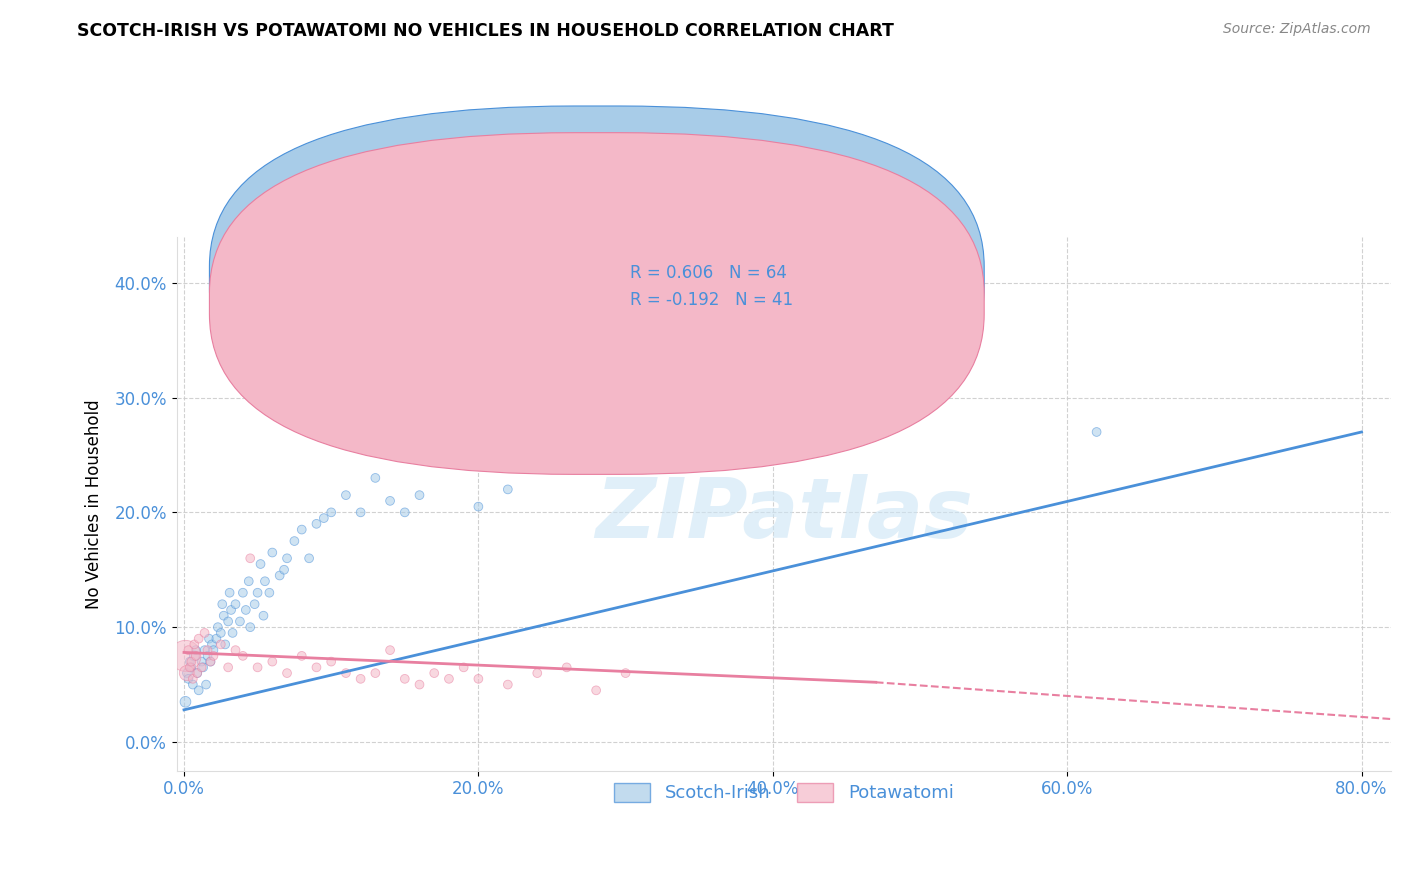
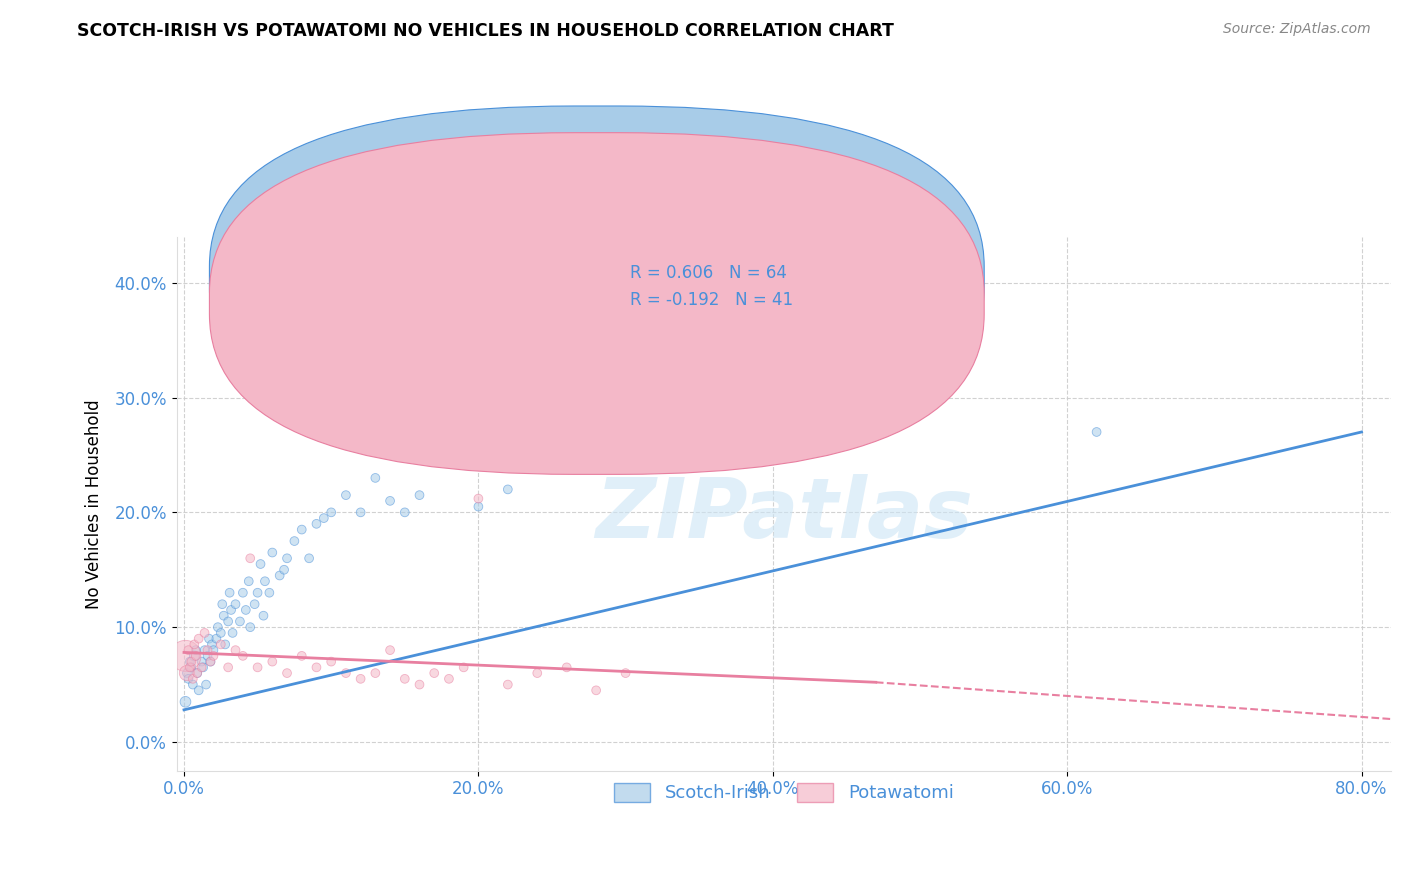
Potawatomi/20.0%: 5.5% -> 21.2%
